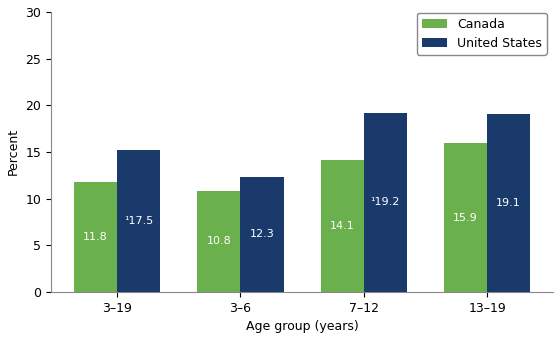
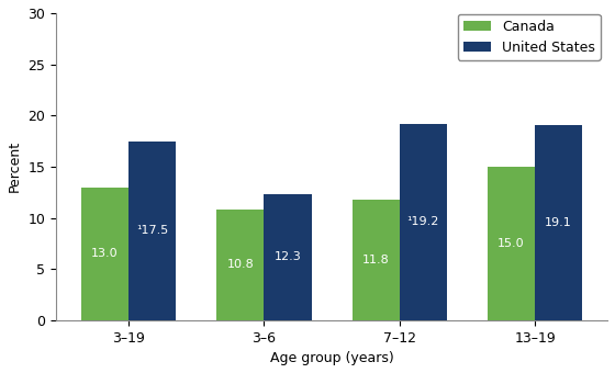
Canada/3–19: 11.8 -> 13.0
United States/3–19: 15.2 -> 17.5
Canada/7–12: 14.1 -> 11.8
Canada/13–19: 15.9 -> 15.0
